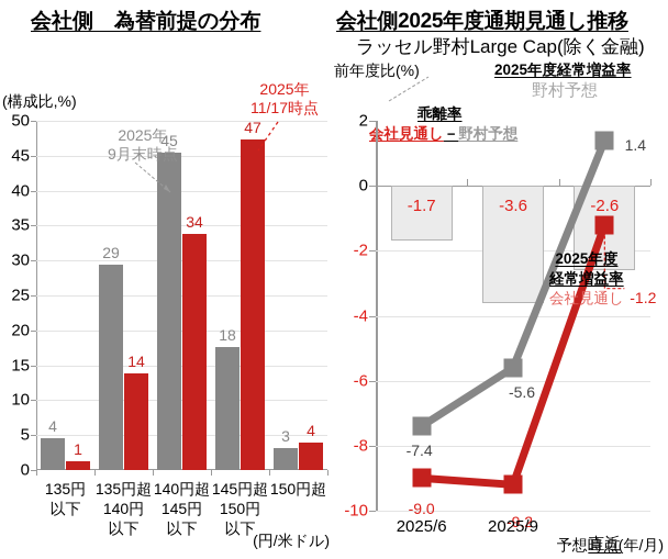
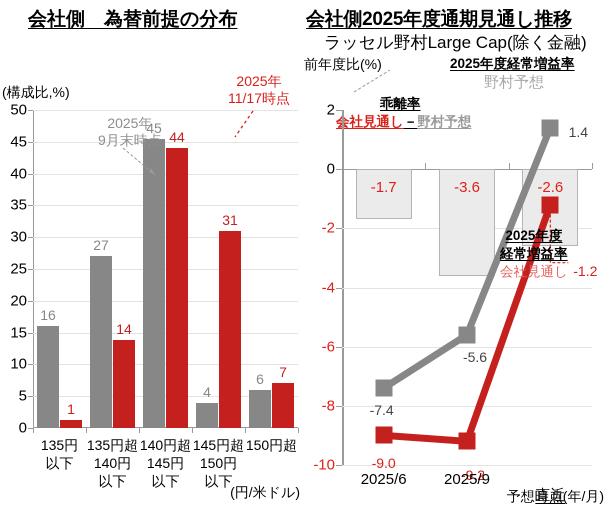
会社側 為替前提の分布/2025年9月末時点/135円 以下: 4 -> 16
会社側 為替前提の分布/2025年9月末時点/135円超 140円 以下: 29 -> 27
会社側 為替前提の分布/2025年11/17時点/140円超 145円 以下: 34 -> 44
会社側 為替前提の分布/2025年9月末時点/145円超 150円 以下: 18 -> 4
会社側 為替前提の分布/2025年11/17時点/145円超 150円 以下: 47 -> 31
会社側 為替前提の分布/2025年9月末時点/150円超: 3 -> 6
会社側 為替前提の分布/2025年11/17時点/150円超: 4 -> 7
